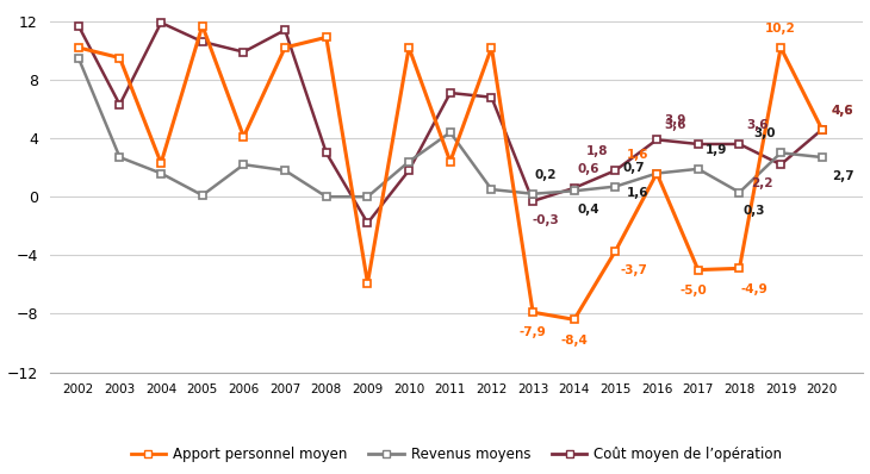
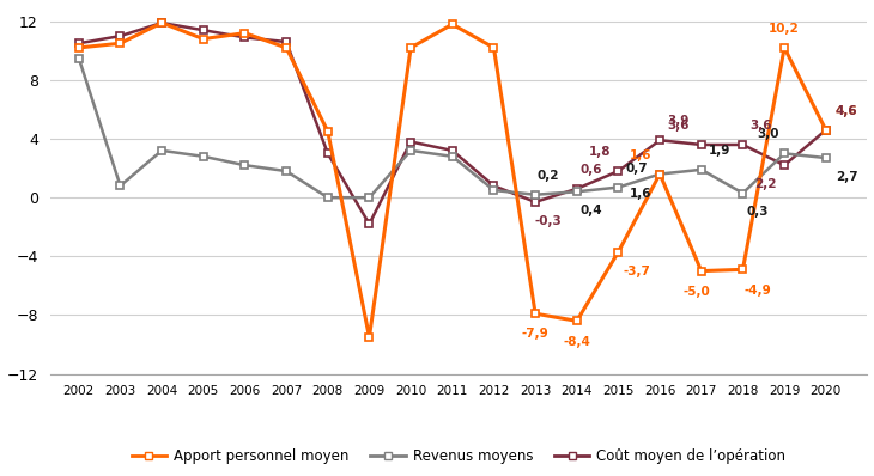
Coût moyen de l’opération/2002: 11.7 -> 10.5
Apport personnel moyen/2003: 9.5 -> 10.5
Revenus moyens/2003: 2.7 -> 0.8
Coût moyen de l’opération/2003: 6.3 -> 11.0
Apport personnel moyen/2004: 2.3 -> 11.9
Revenus moyens/2004: 1.6 -> 3.2
Apport personnel moyen/2005: 11.7 -> 10.8
Revenus moyens/2005: 0.1 -> 2.8
Coût moyen de l’opération/2005: 10.6 -> 11.4
Apport personnel moyen/2006: 4.1 -> 11.2
Coût moyen de l’opération/2006: 9.9 -> 10.9
Coût moyen de l’opération/2007: 11.4 -> 10.6
Apport personnel moyen/2008: 10.9 -> 4.5
Apport personnel moyen/2009: -5.9 -> -9.5
Revenus moyens/2010: 2.4 -> 3.2
Coût moyen de l’opération/2010: 1.8 -> 3.8
Apport personnel moyen/2011: 2.4 -> 11.8
Revenus moyens/2011: 4.4 -> 2.8
Coût moyen de l’opération/2011: 7.1 -> 3.2
Coût moyen de l’opération/2012: 6.8 -> 0.8
